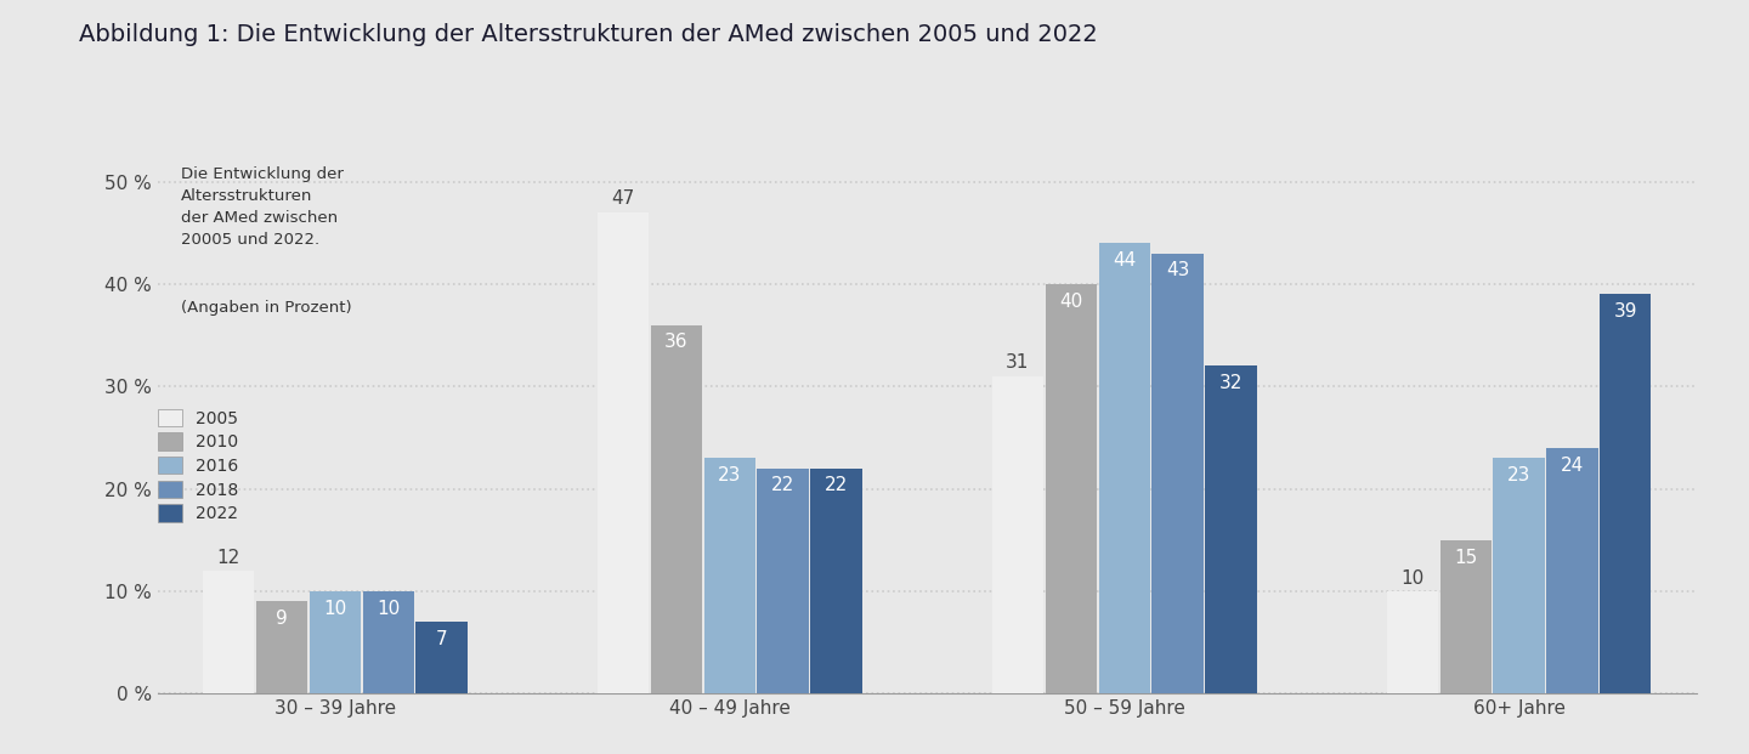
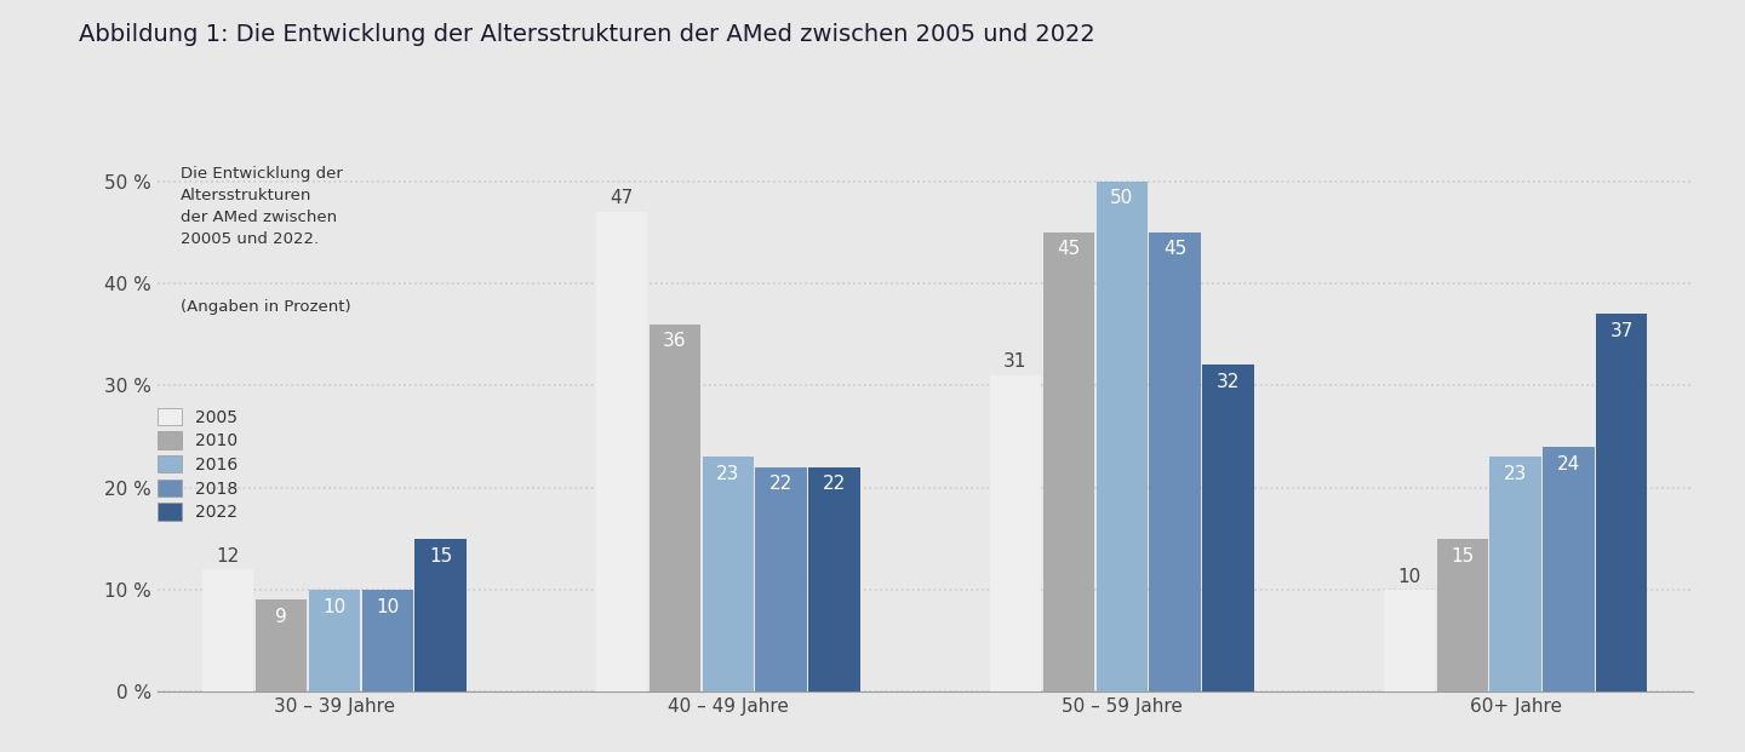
2022/30 – 39 Jahre: 7 -> 15
2010/50 – 59 Jahre: 40 -> 45
2016/50 – 59 Jahre: 44 -> 50
2018/50 – 59 Jahre: 43 -> 45
2022/60+ Jahre: 39 -> 37
